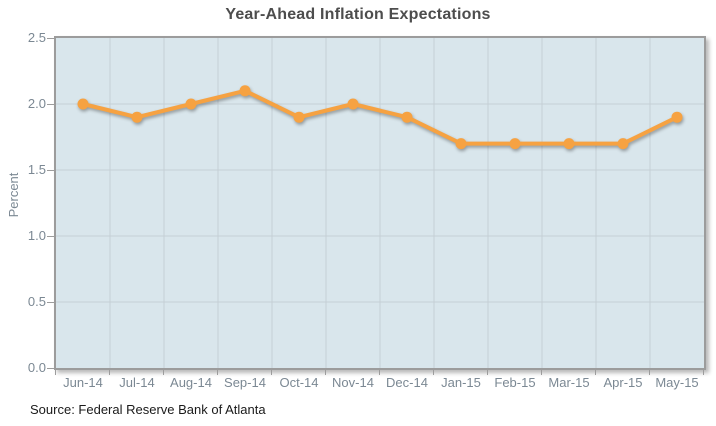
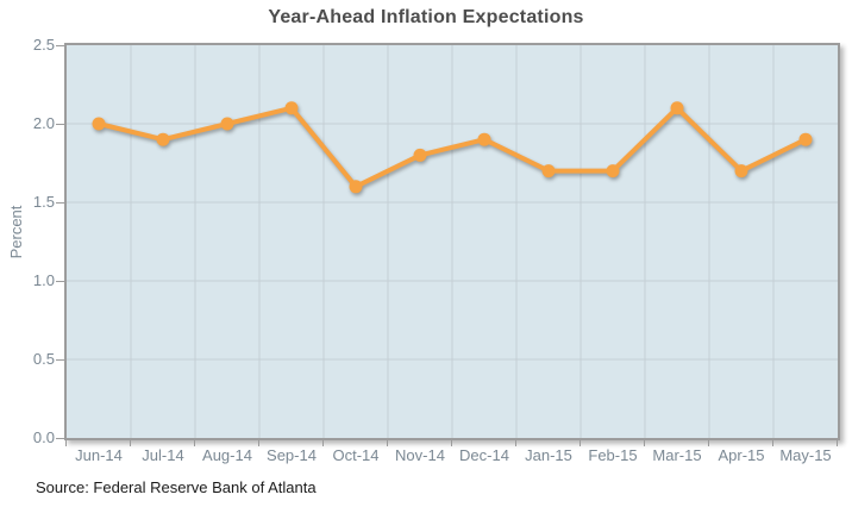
Oct-14: 1.9 -> 1.6
Nov-14: 2.0 -> 1.8
Mar-15: 1.7 -> 2.1
